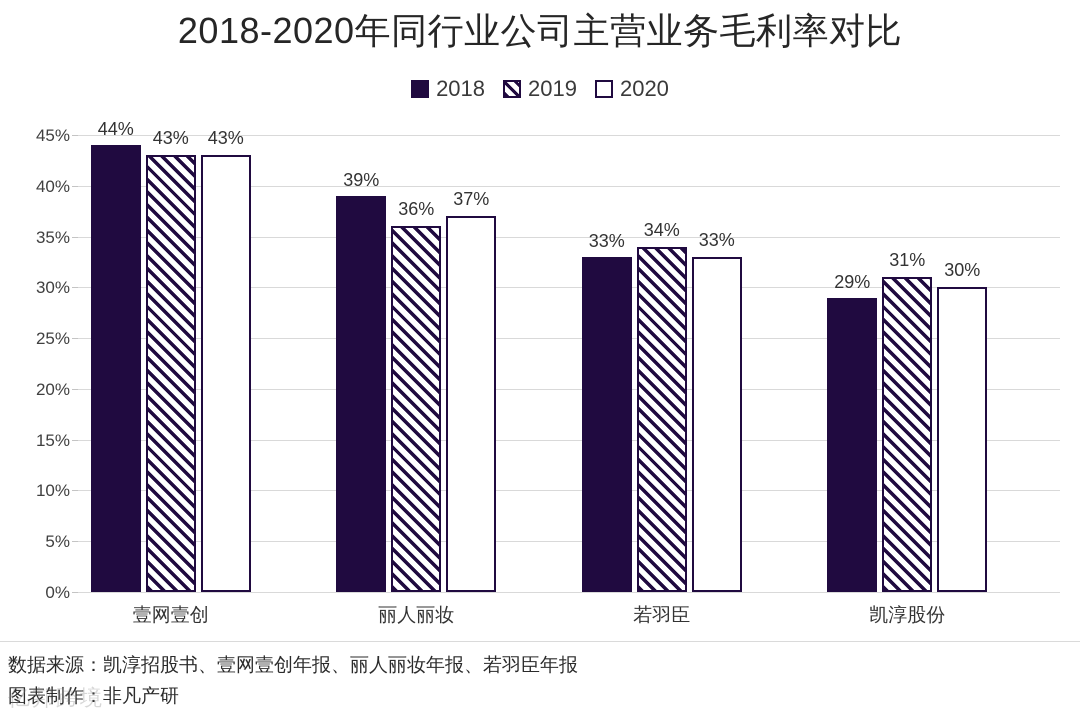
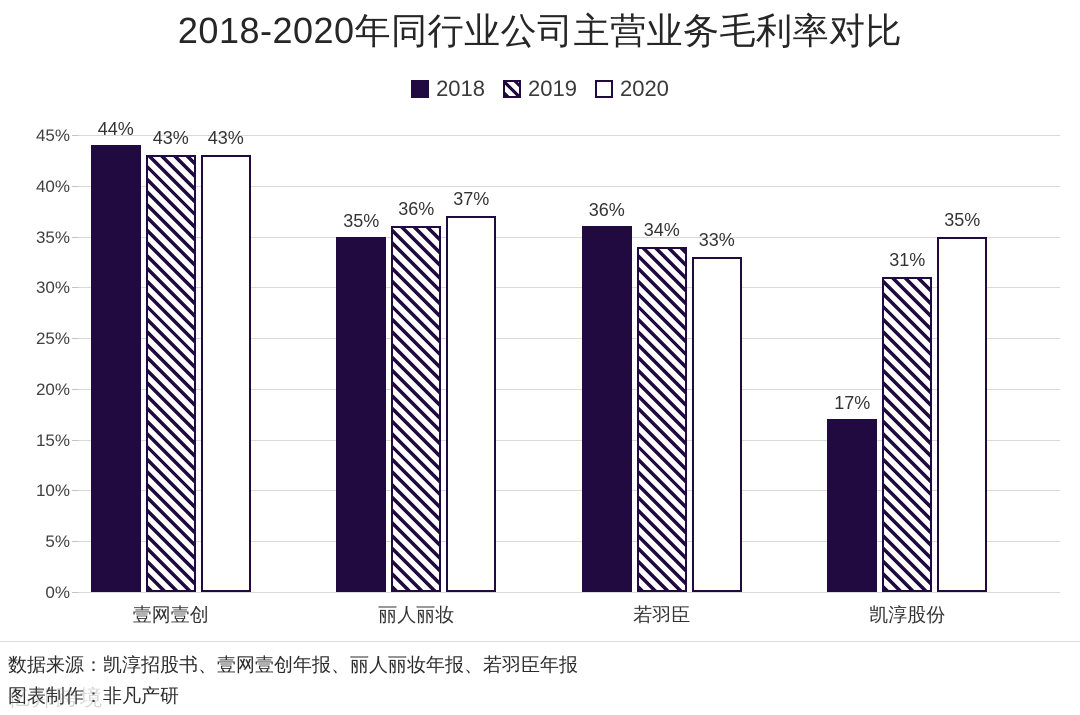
2018/丽人丽妆: 39% -> 35%
2018/若羽臣: 33% -> 36%
2018/凯淳股份: 29% -> 17%
2020/凯淳股份: 30% -> 35%
